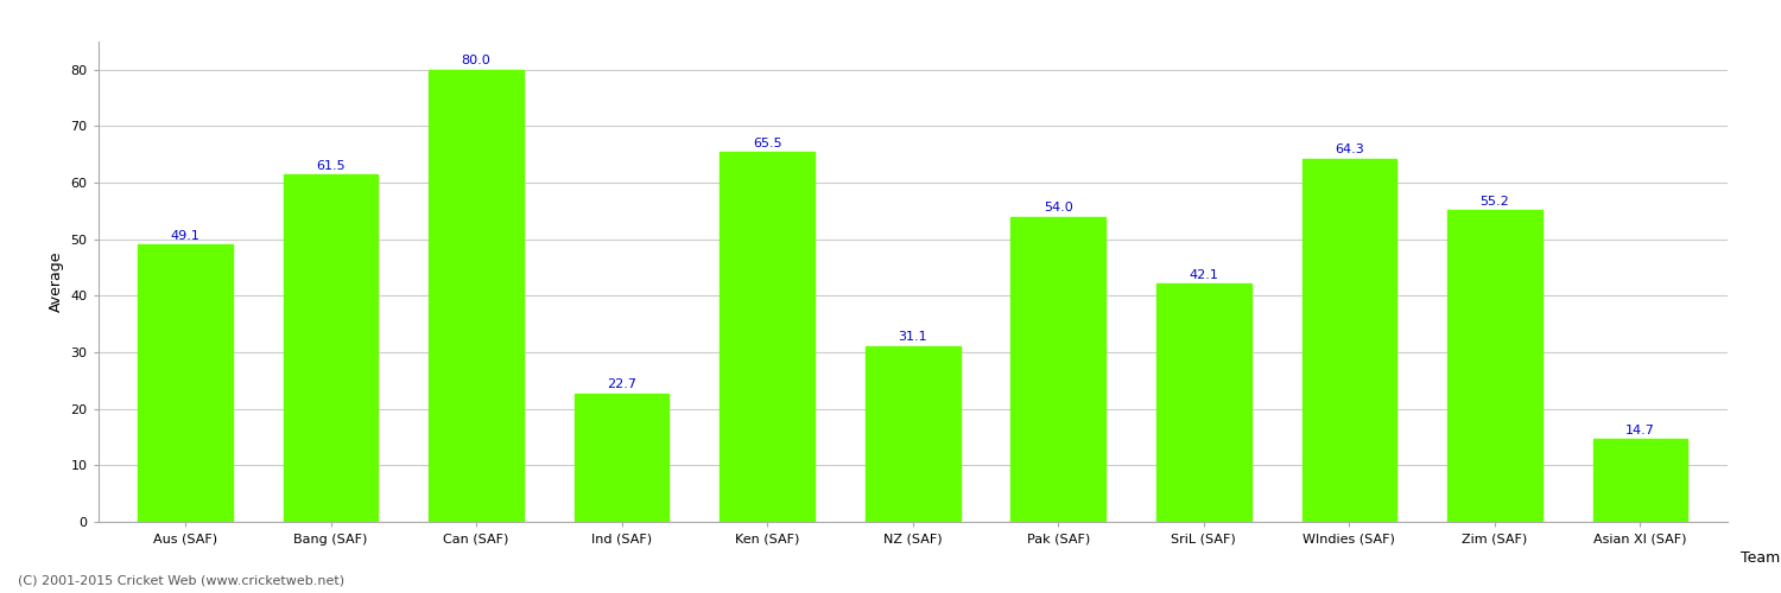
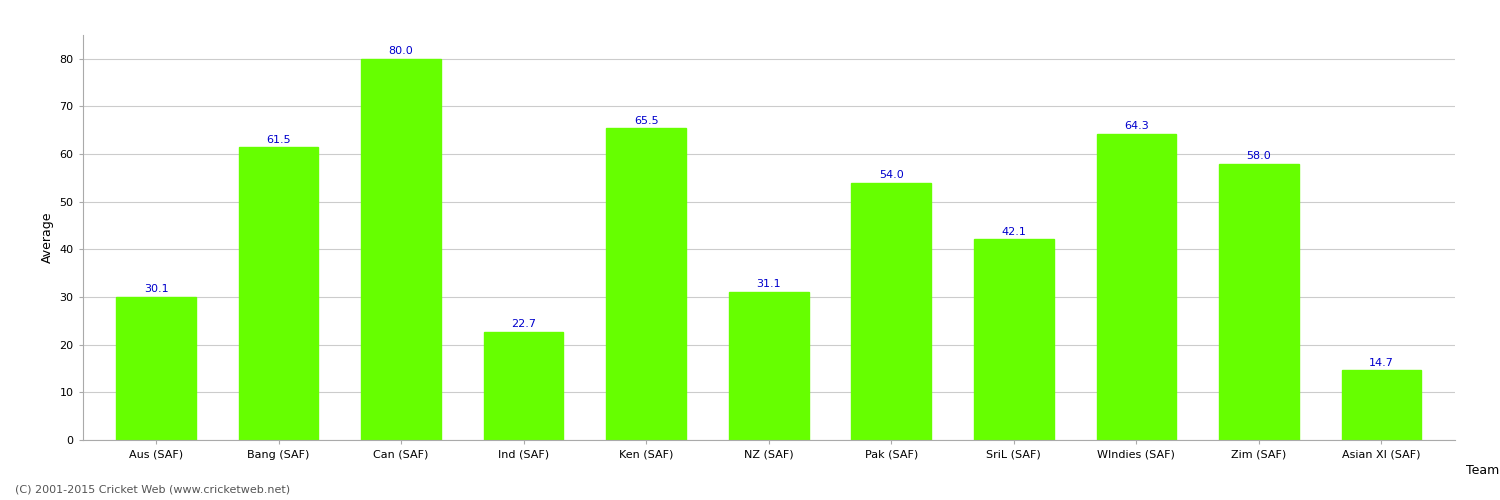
Aus (SAF): 49.1 -> 30.1
Zim (SAF): 55.2 -> 58.0
